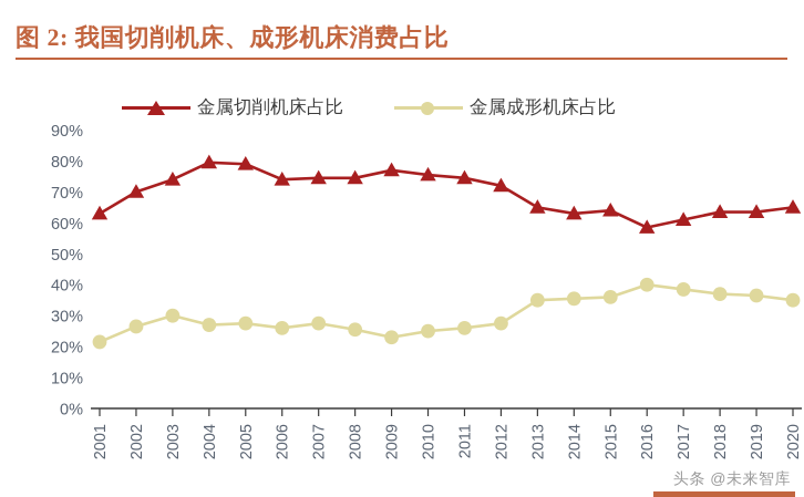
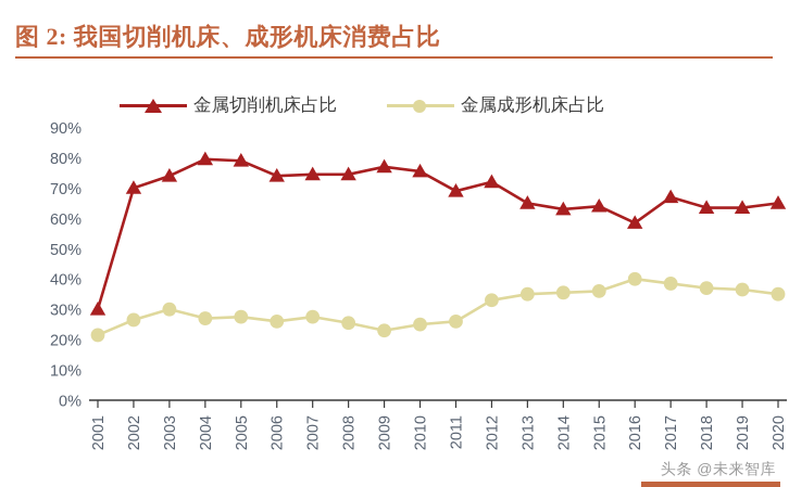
金属切削机床占比/2001: 63% -> 30%
金属切削机床占比/2011: 74% -> 69%
金属成形机床占比/2012: 28% -> 33%
金属切削机床占比/2017: 61% -> 67%
